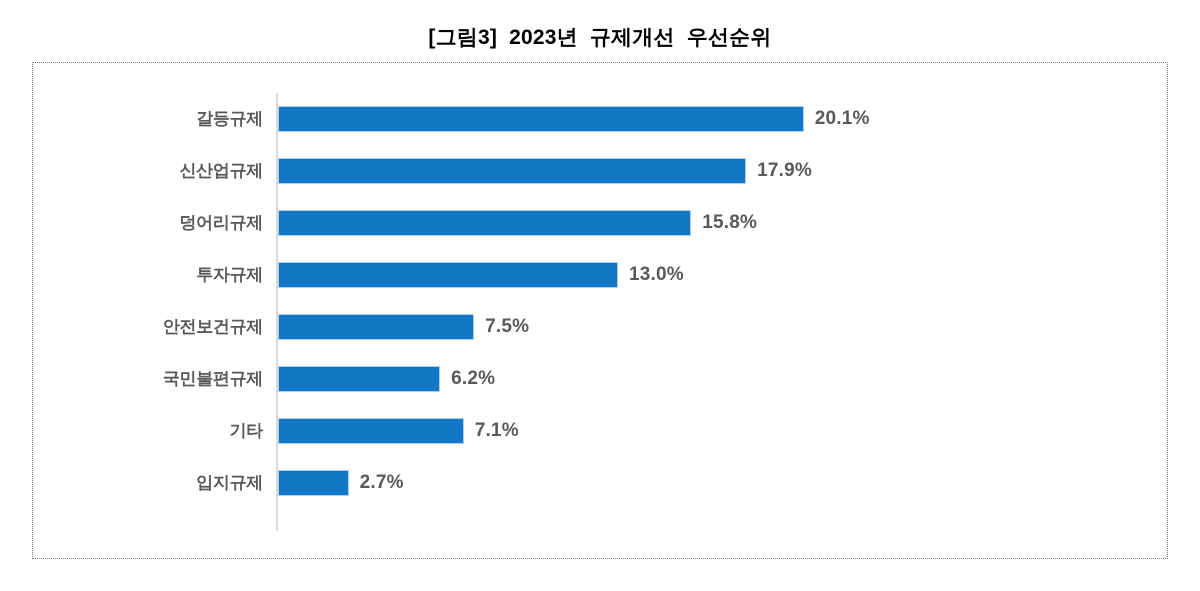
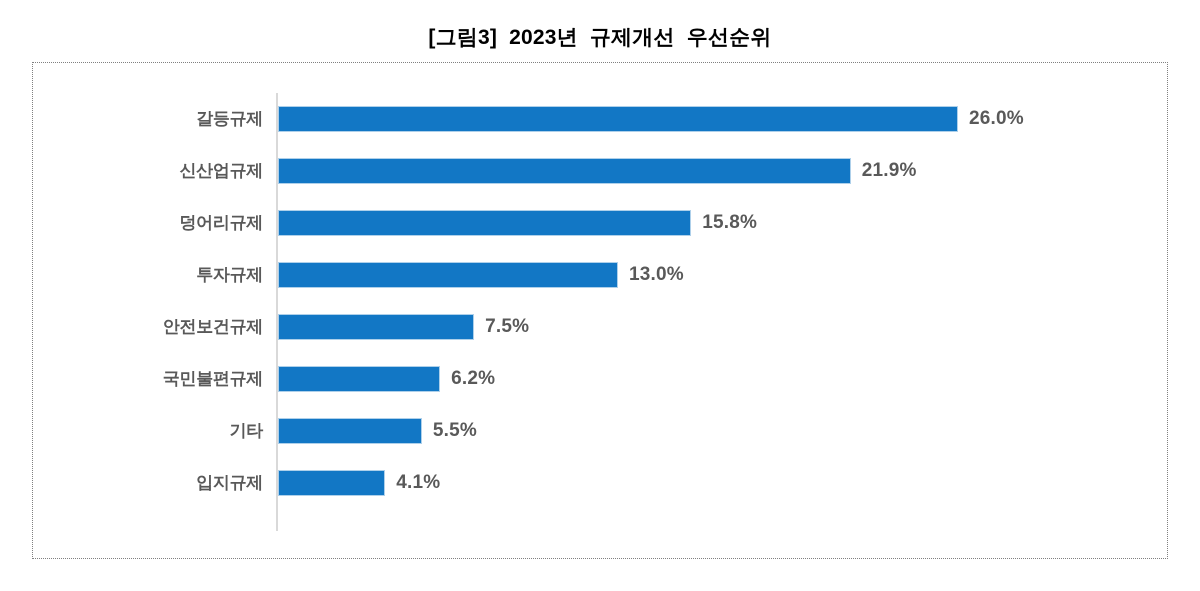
갈등규제: 20.1% -> 26.0%
신산업규제: 17.9% -> 21.9%
기타: 7.1% -> 5.5%
입지규제: 2.7% -> 4.1%
